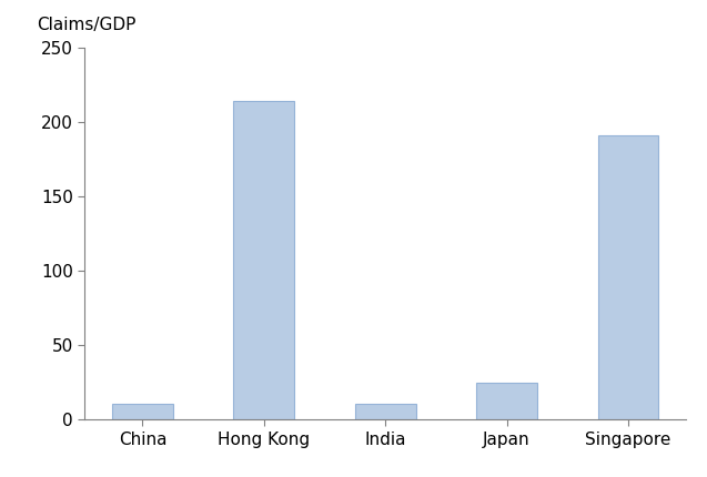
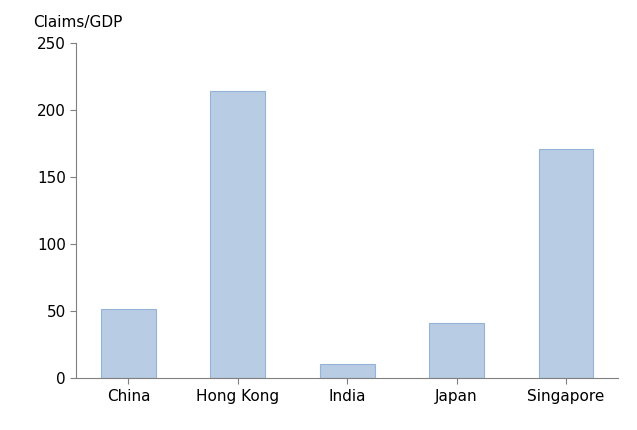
China: 11 -> 52
Japan: 25 -> 41
Singapore: 191 -> 171
